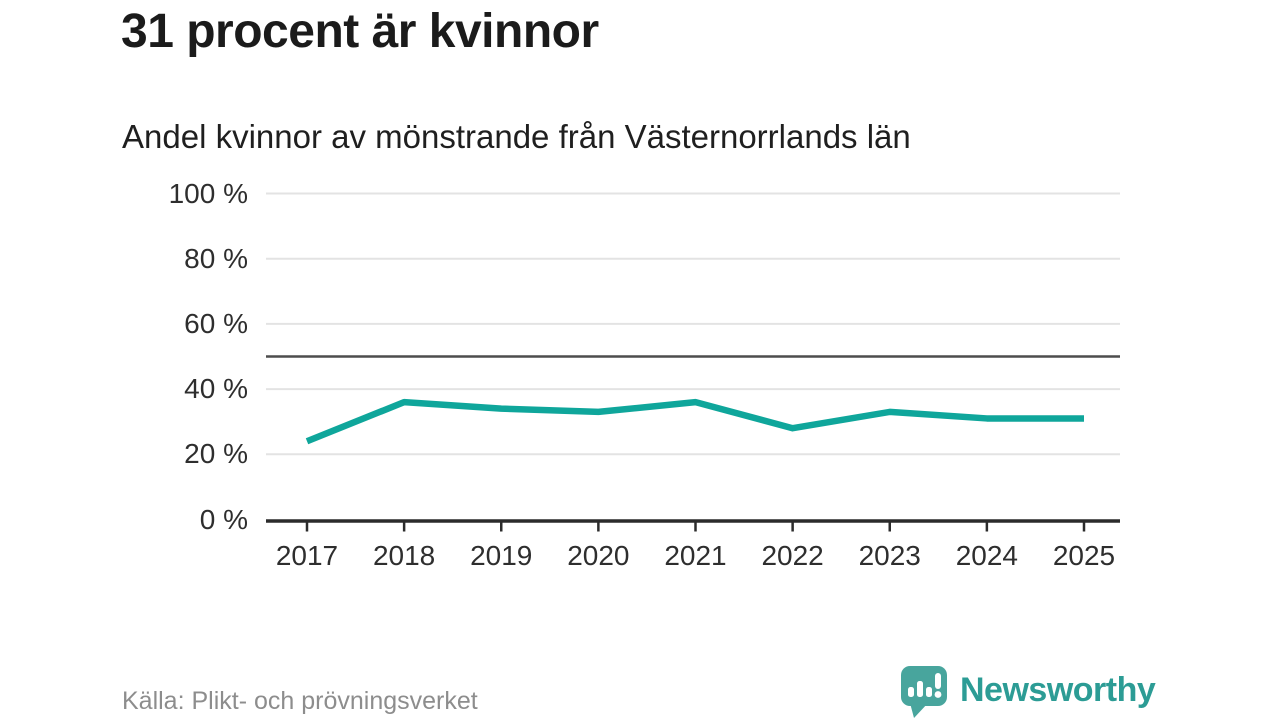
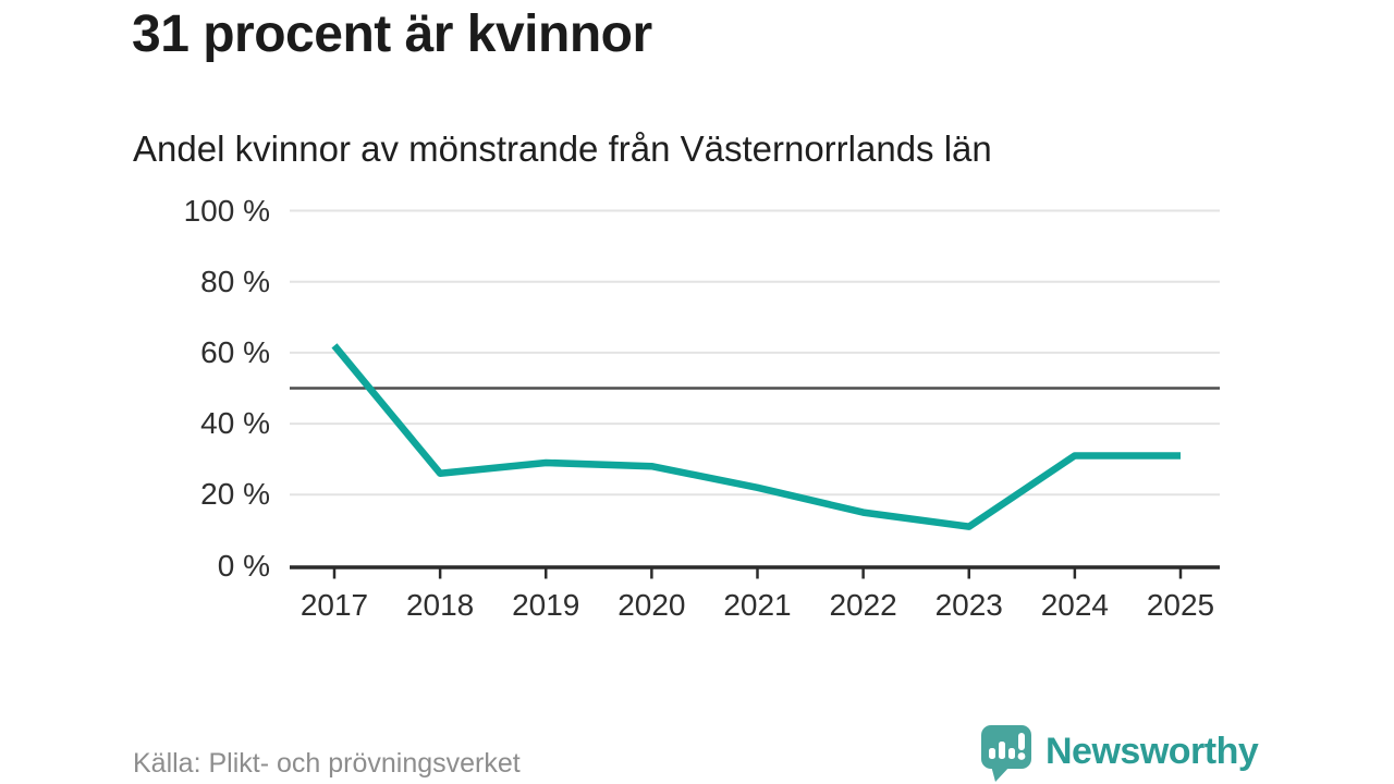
2017: 24% -> 62%
2018: 36% -> 26%
2019: 34% -> 29%
2020: 33% -> 28%
2021: 36% -> 22%
2022: 28% -> 15%
2023: 33% -> 11%
